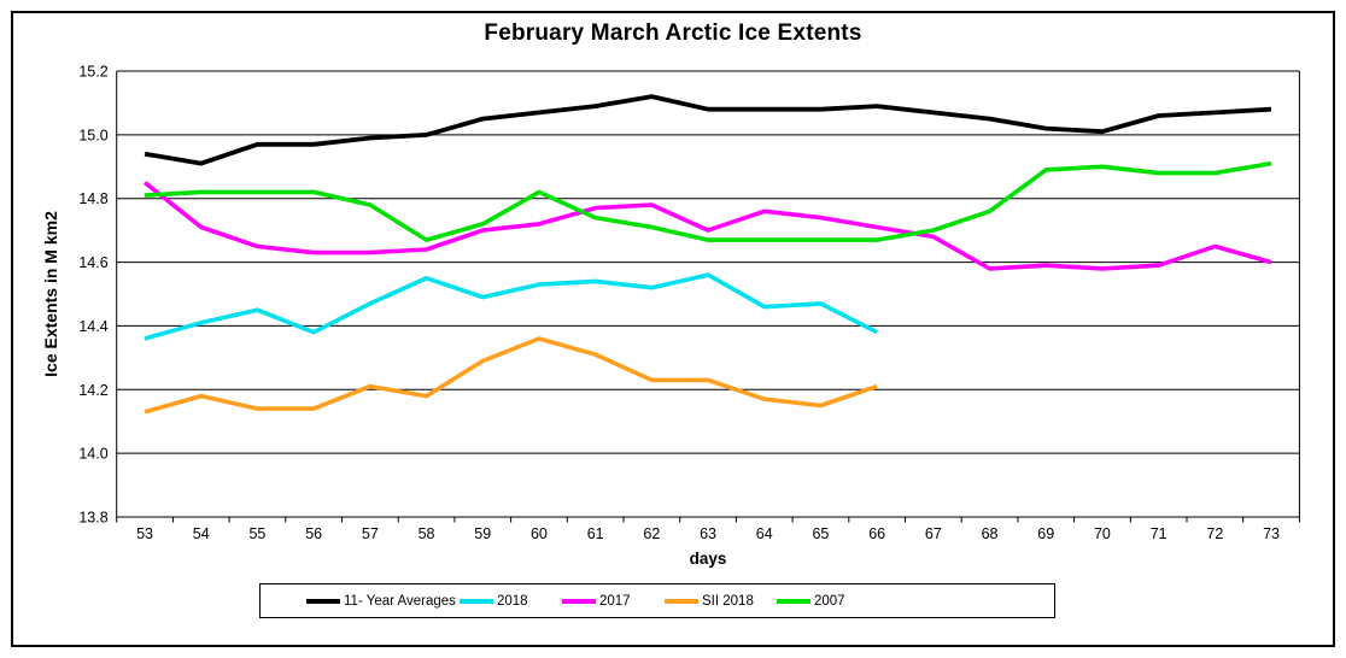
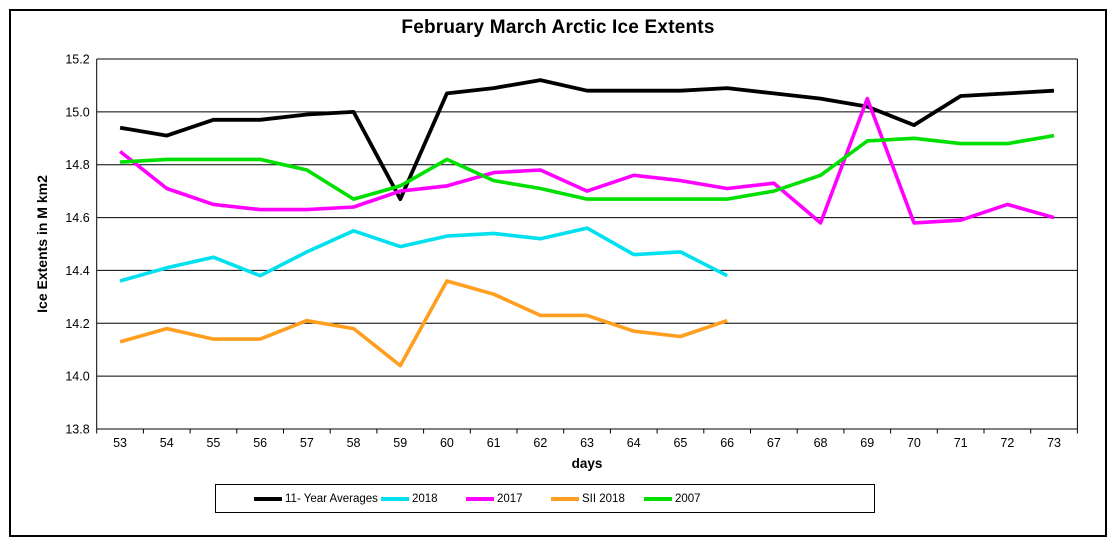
11- Year Averages/59: 15.05 -> 14.67
SII 2018/59: 14.29 -> 14.04
2017/67: 14.68 -> 14.73
2017/69: 14.59 -> 15.05
11- Year Averages/70: 15.01 -> 14.95
